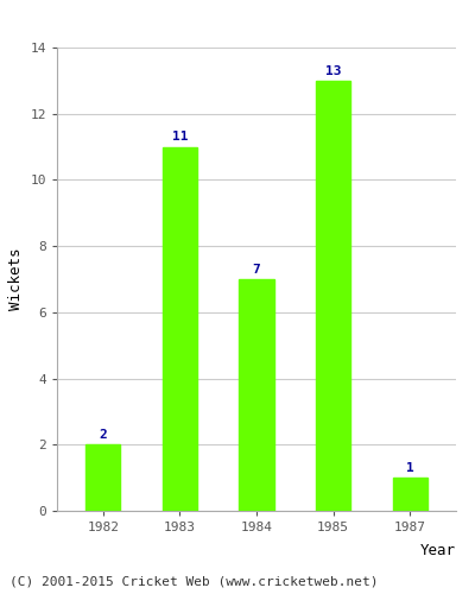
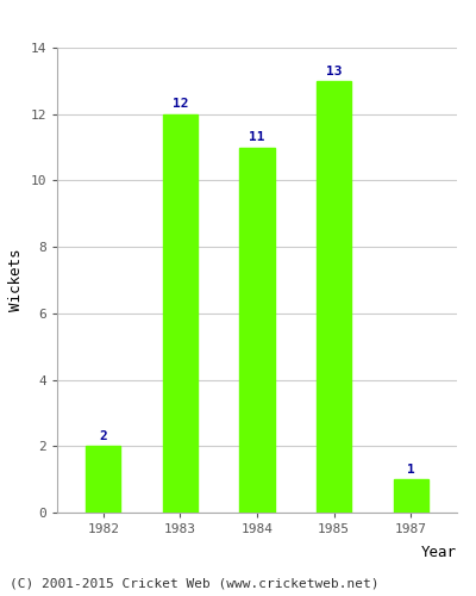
1983: 11 -> 12
1984: 7 -> 11
